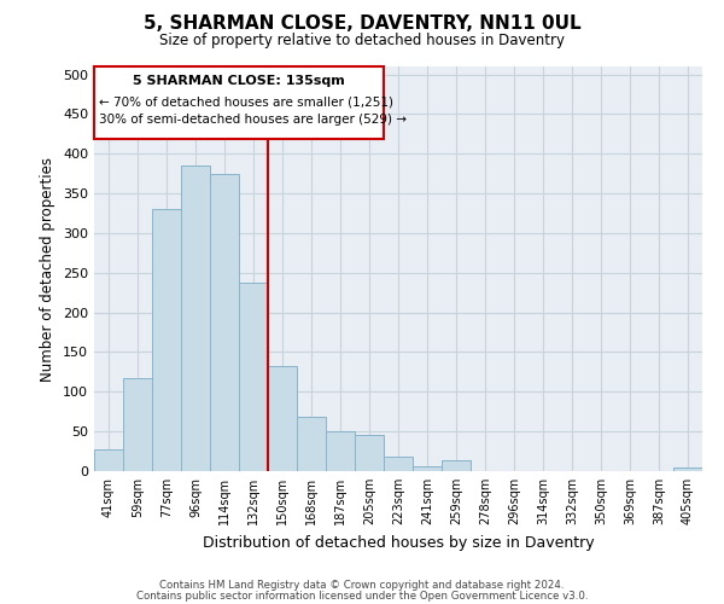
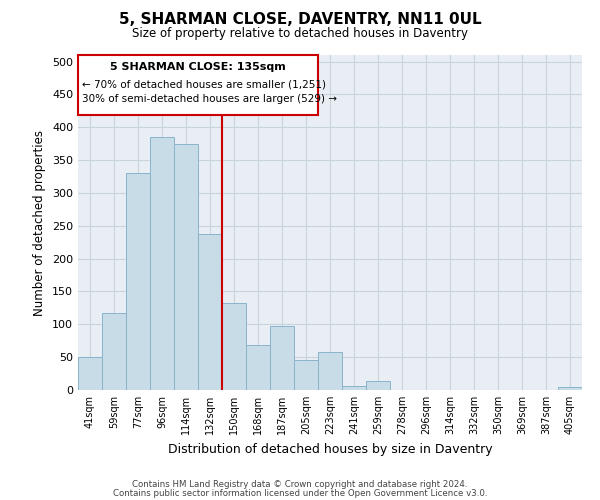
41sqm: 27 -> 50
187sqm: 50 -> 98
223sqm: 19 -> 58
